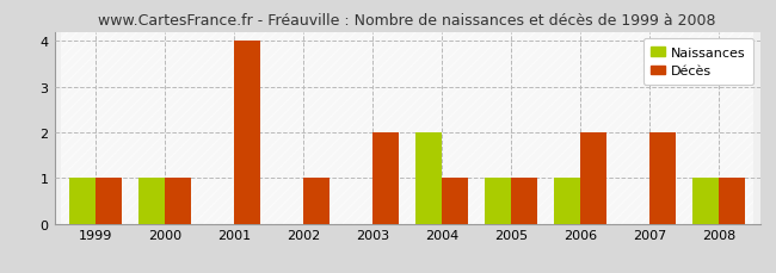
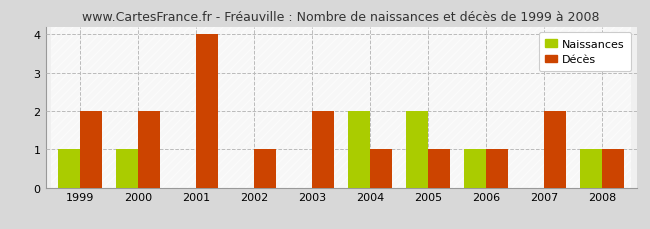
Décès/1999: 1 -> 2
Décès/2000: 1 -> 2
Naissances/2005: 1 -> 2
Décès/2006: 2 -> 1
